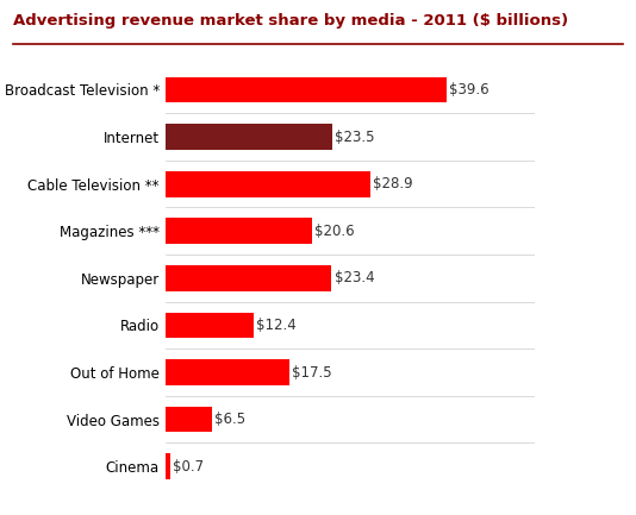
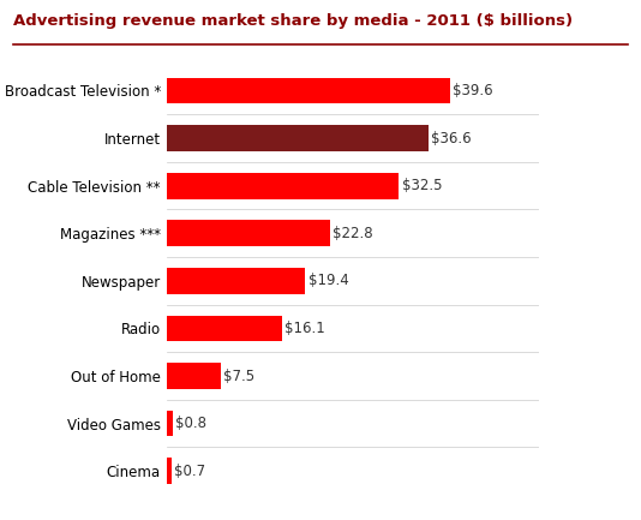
Internet: $23.5 -> $36.6
Cable Television **: $28.9 -> $32.5
Magazines ***: $20.6 -> $22.8
Newspaper: $23.4 -> $19.4
Radio: $12.4 -> $16.1
Out of Home: $17.5 -> $7.5
Video Games: $6.5 -> $0.8
